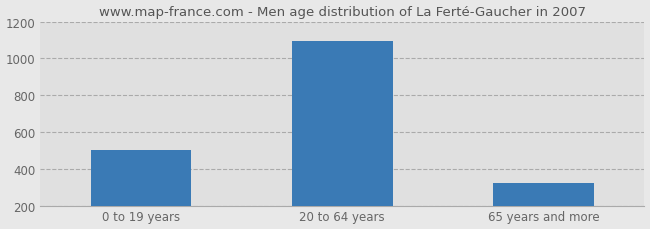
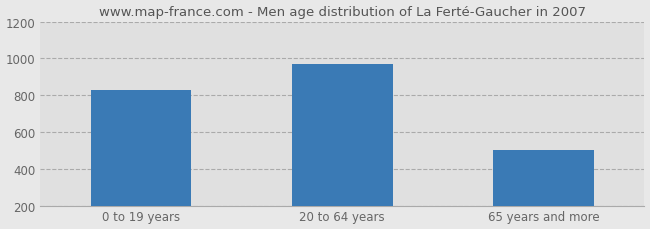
0 to 19 years: 500 -> 830
20 to 64 years: 1090 -> 970
65 years and more: 320 -> 500
